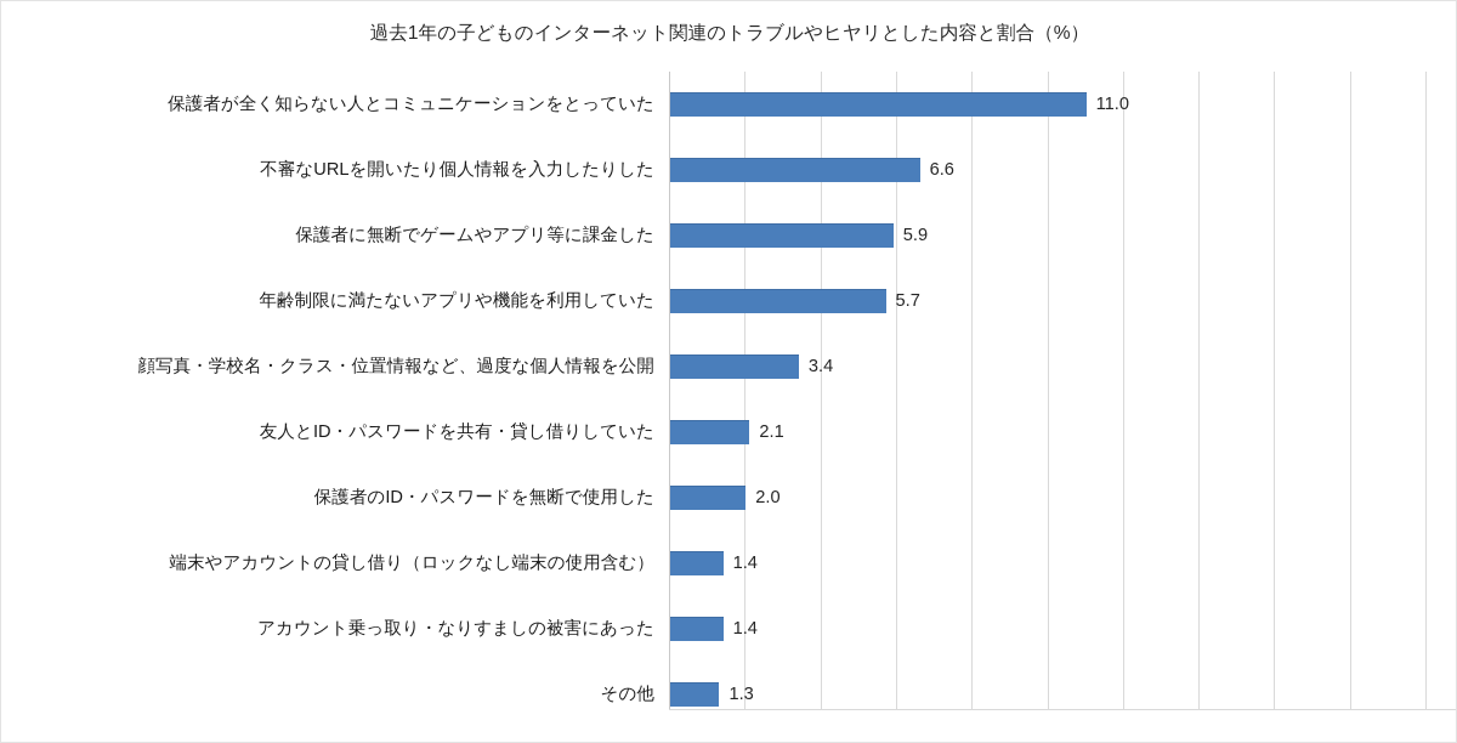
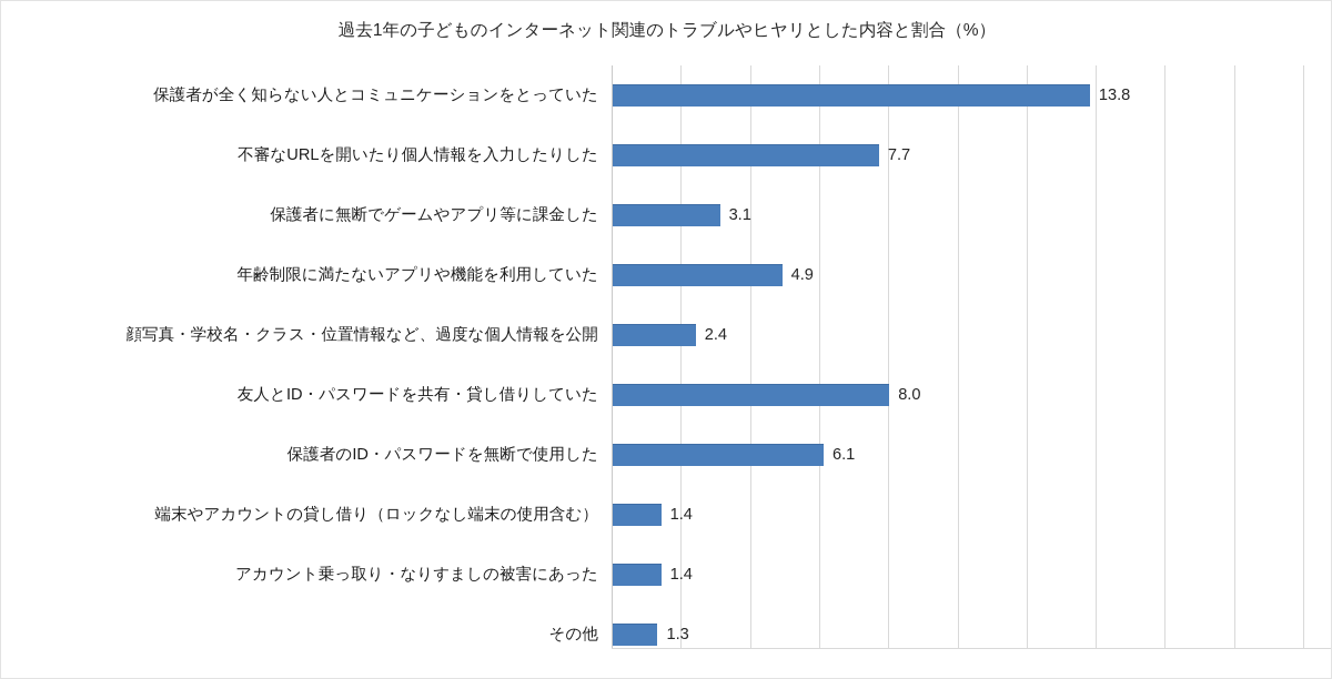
保護者が全く知らない人とコミュニケーションをとっていた: 11.0 -> 13.8
不審なURLを開いたり個人情報を入力したりした: 6.6 -> 7.7
保護者に無断でゲームやアプリ等に課金した: 5.9 -> 3.1
年齢制限に満たないアプリや機能を利用していた: 5.7 -> 4.9
顔写真・学校名・クラス・位置情報など、過度な個人情報を公開: 3.4 -> 2.4
友人とID・パスワードを共有・貸し借りしていた: 2.1 -> 8.0
保護者のID・パスワードを無断で使用した: 2.0 -> 6.1
